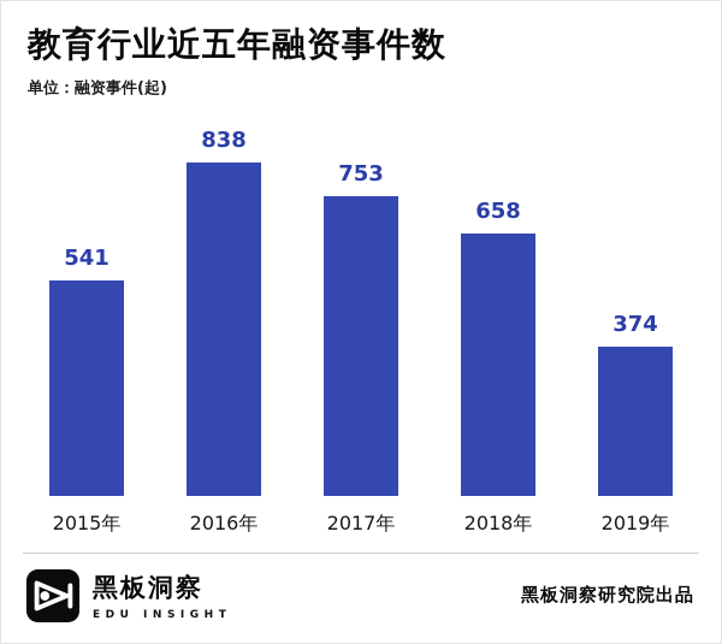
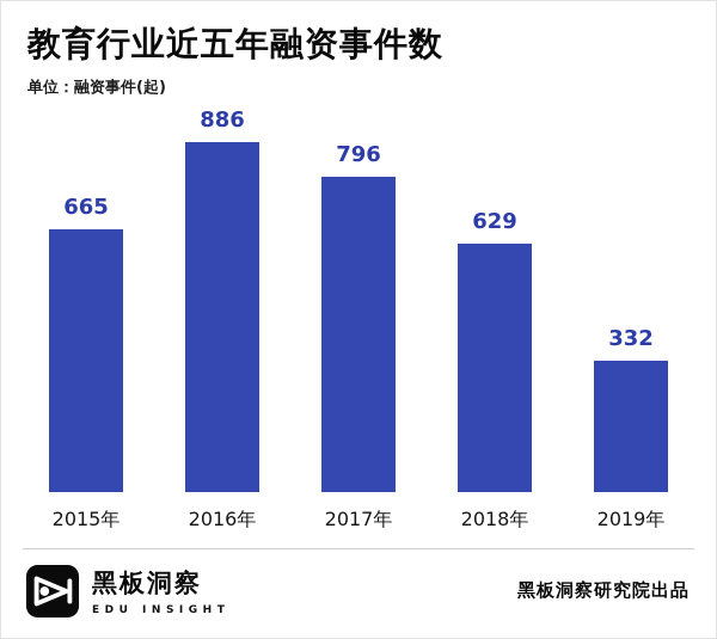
2015年: 541 -> 665
2016年: 838 -> 886
2017年: 753 -> 796
2018年: 658 -> 629
2019年: 374 -> 332
